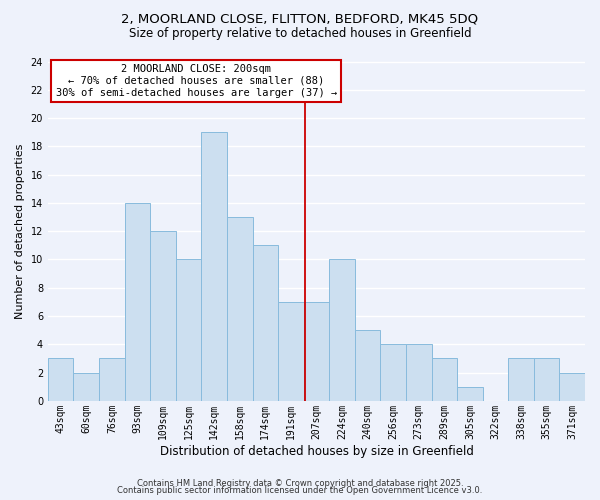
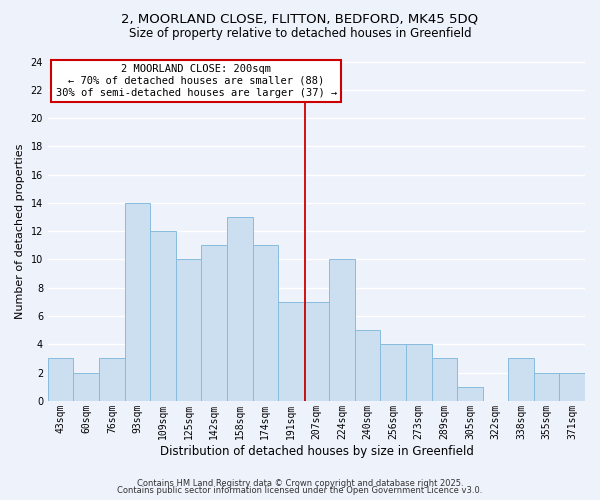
142sqm: 19 -> 11
355sqm: 3 -> 2
